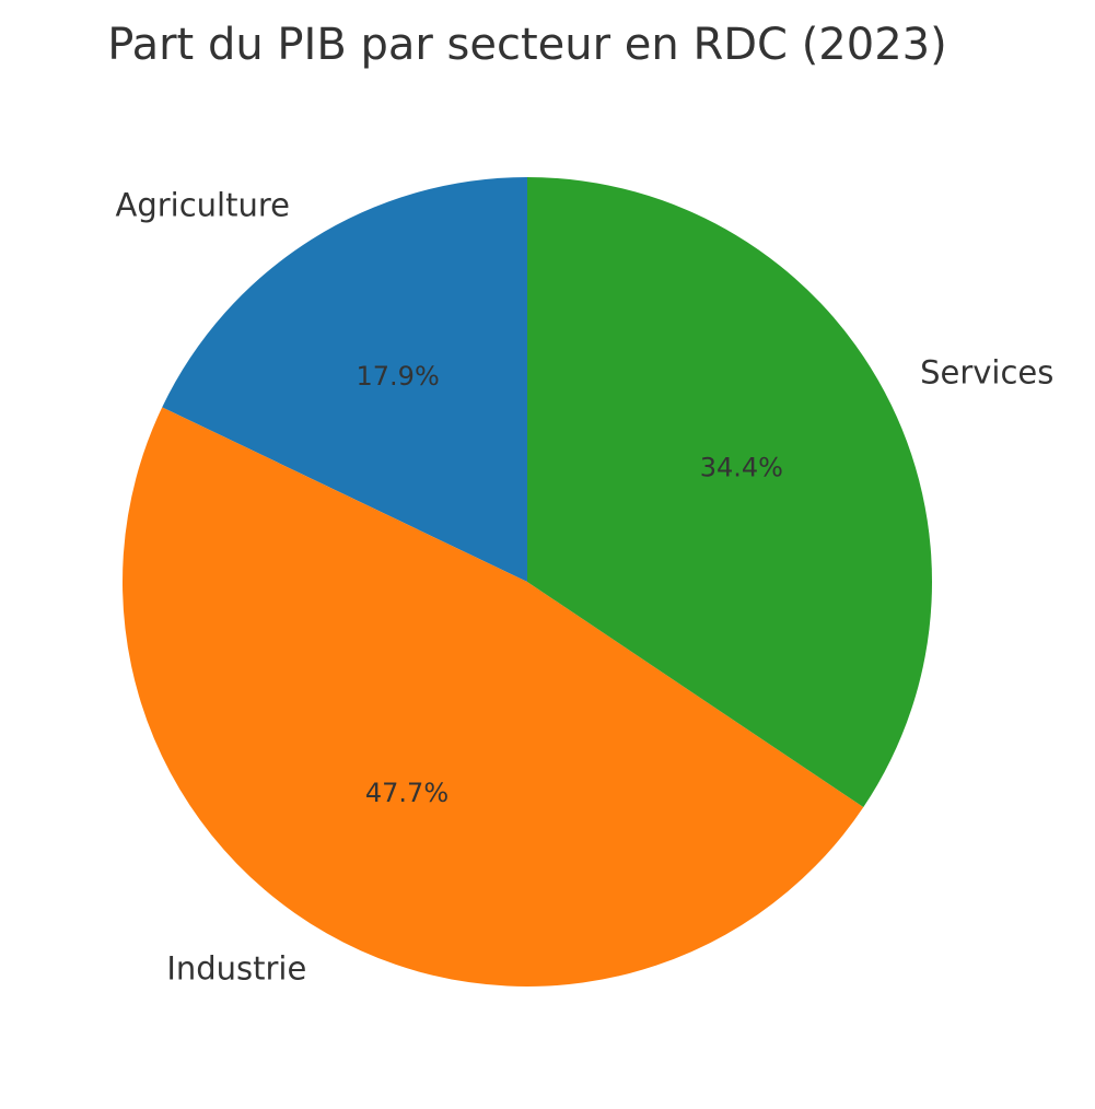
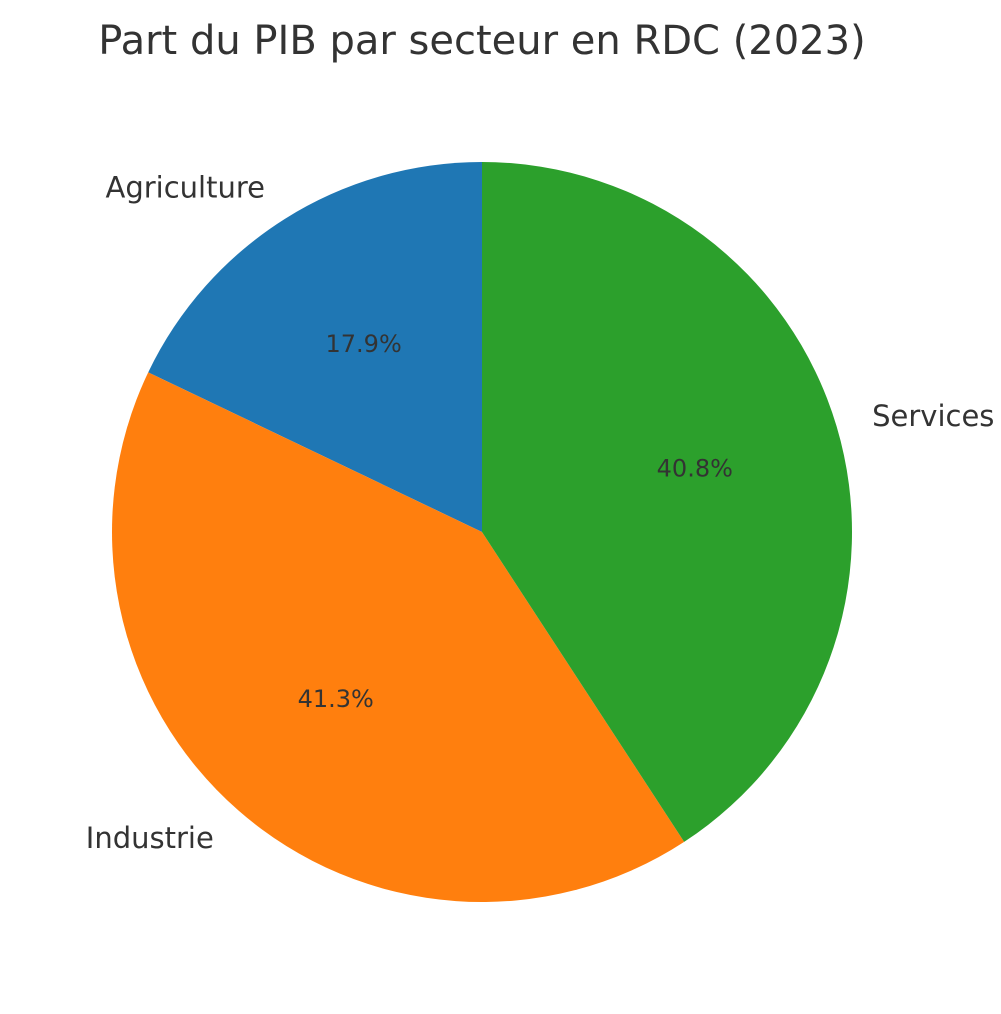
Industrie: 47.7% -> 41.3%
Services: 34.4% -> 40.8%
